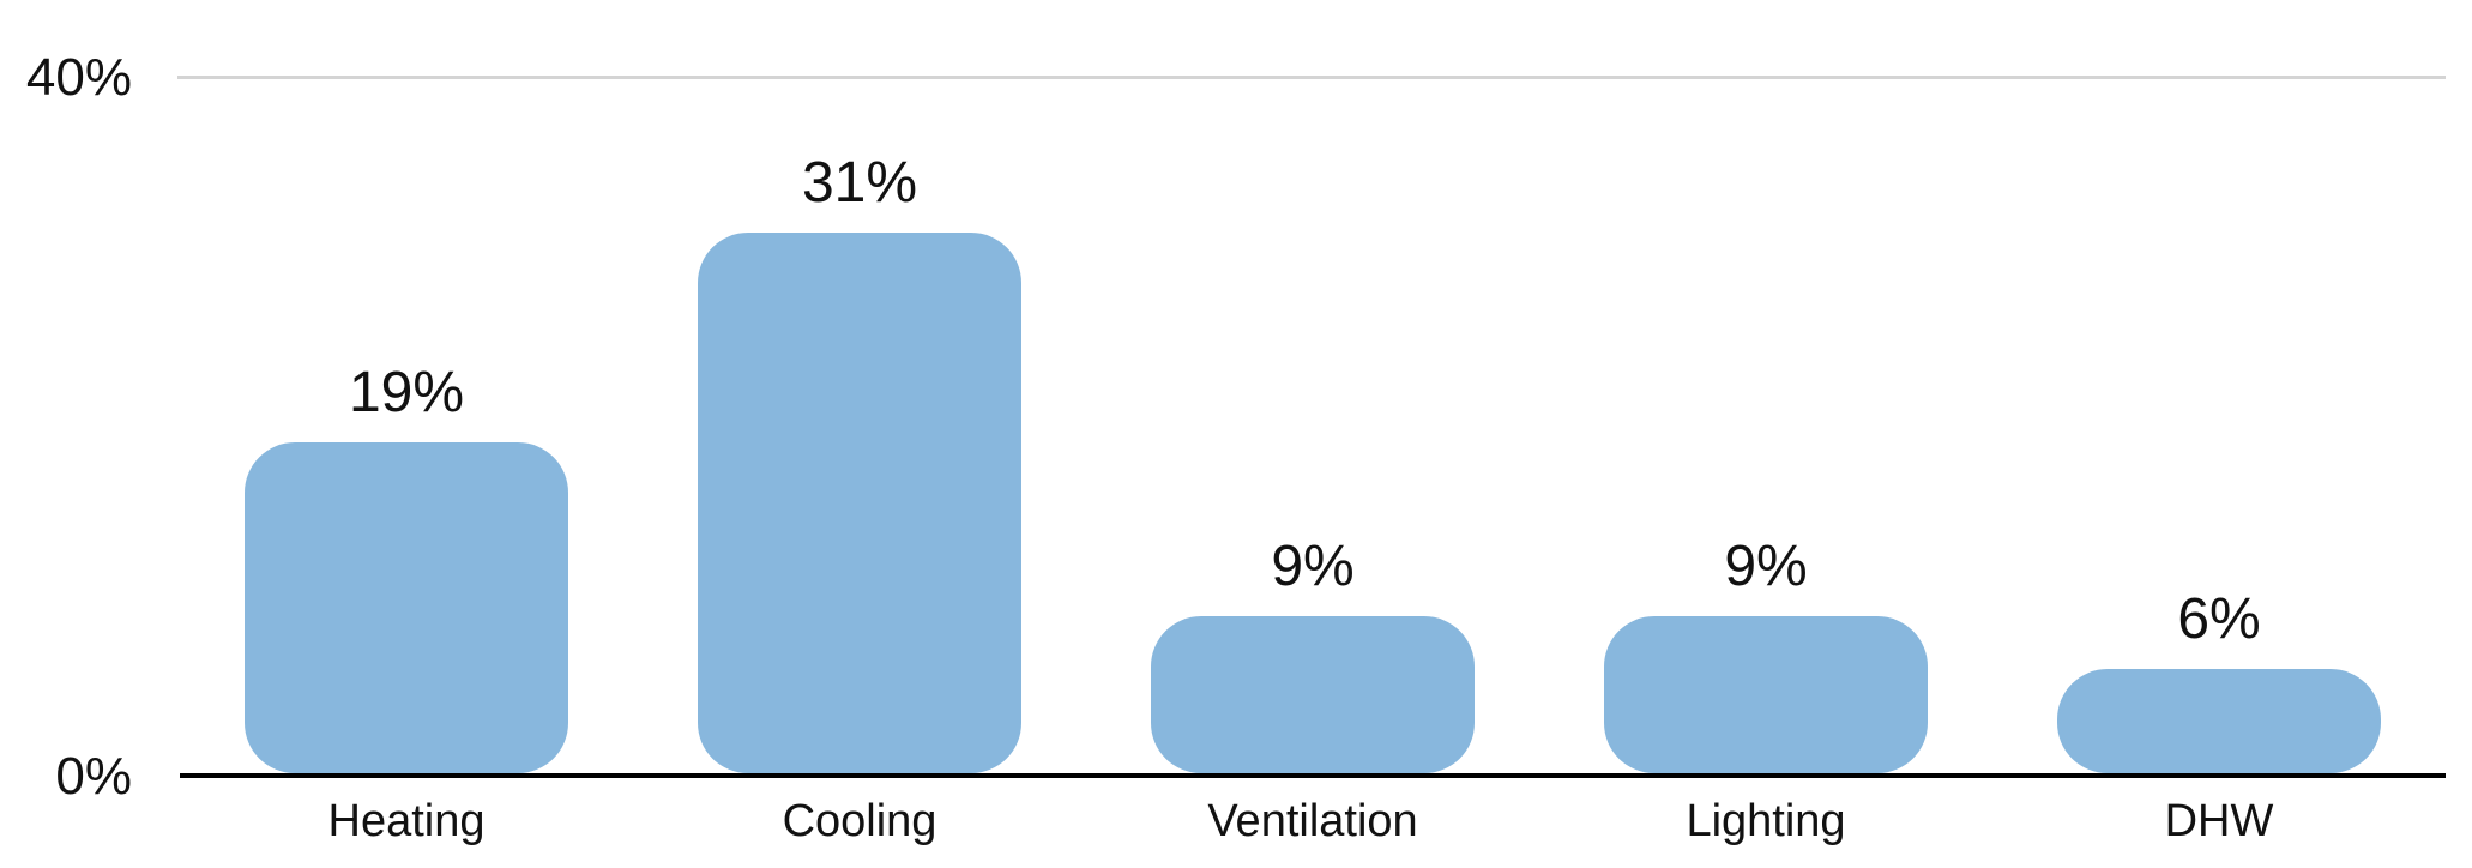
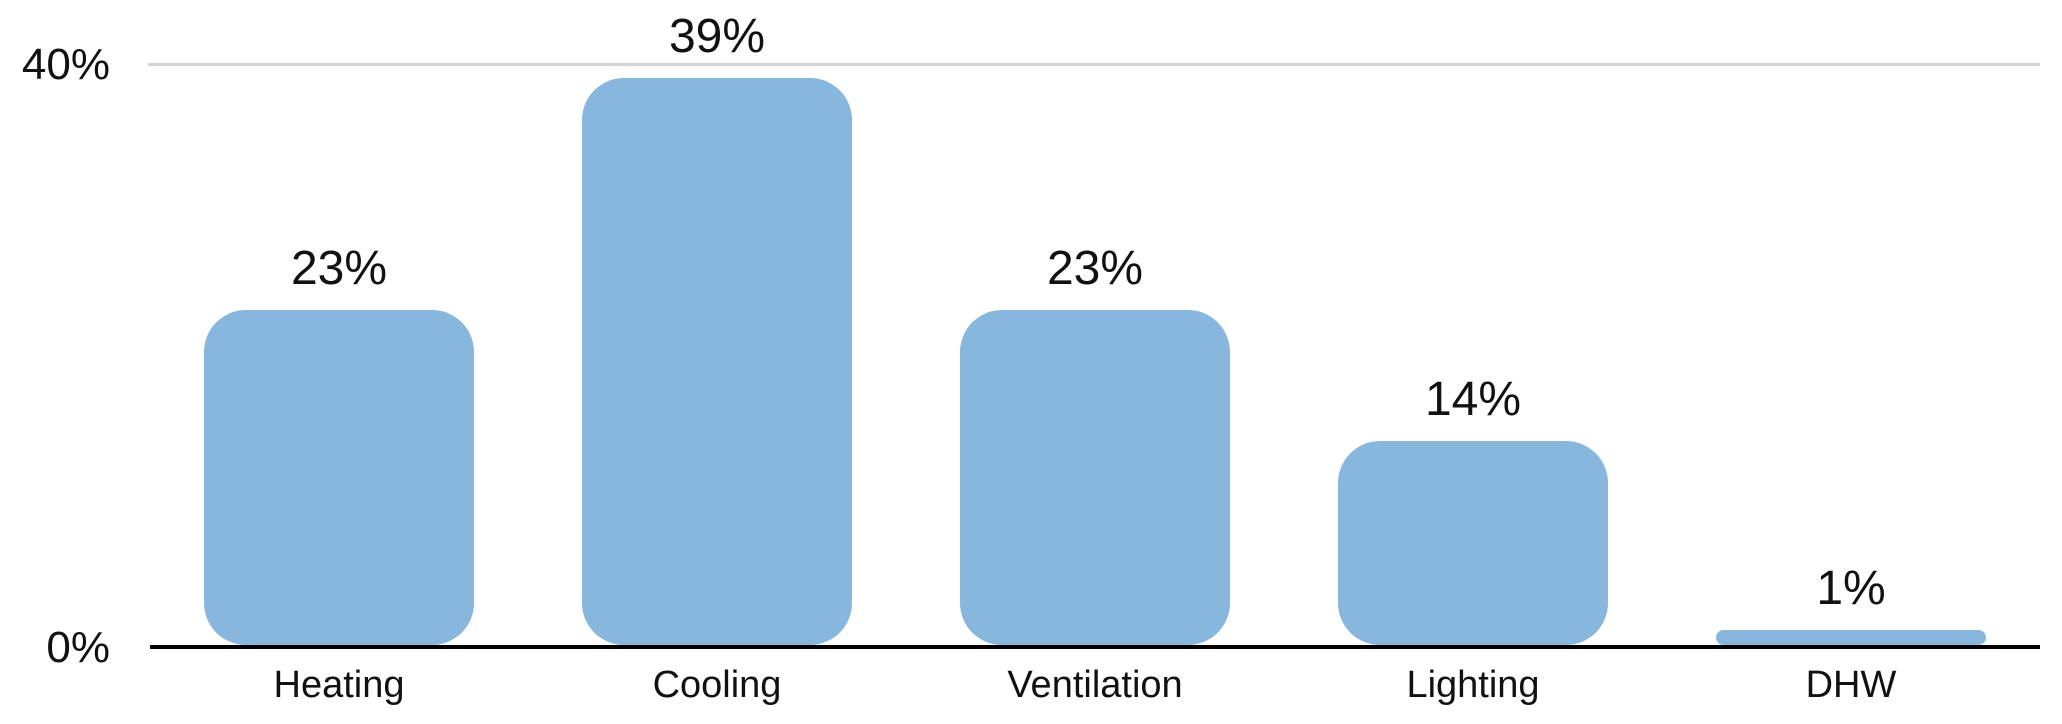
Heating: 19% -> 23%
Cooling: 31% -> 39%
Ventilation: 9% -> 23%
Lighting: 9% -> 14%
DHW: 6% -> 1%
